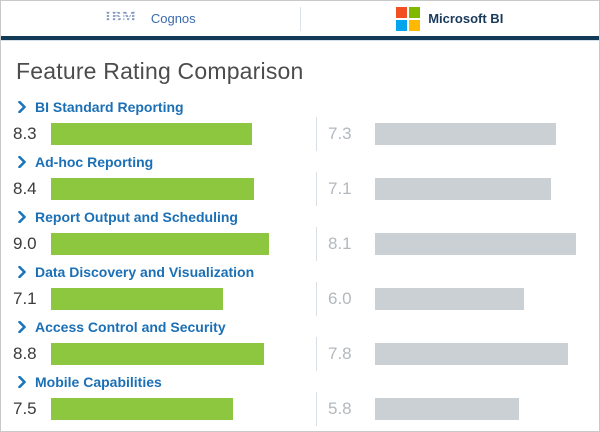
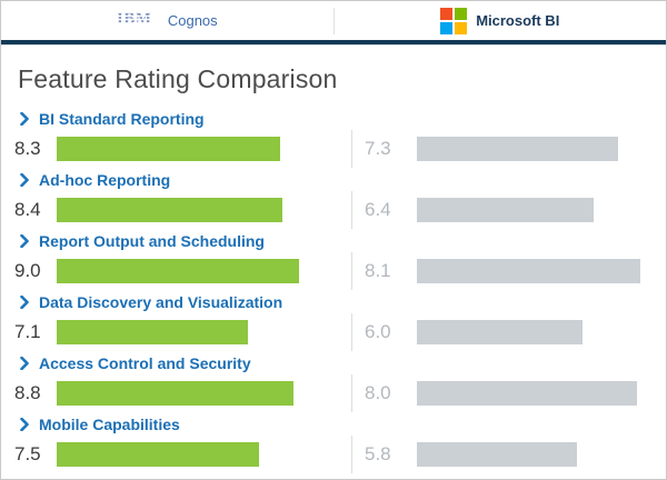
Microsoft BI/Ad-hoc Reporting: 7.1 -> 6.4
Microsoft BI/Access Control and Security: 7.8 -> 8.0
